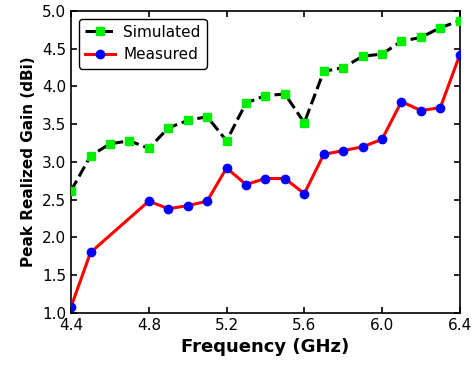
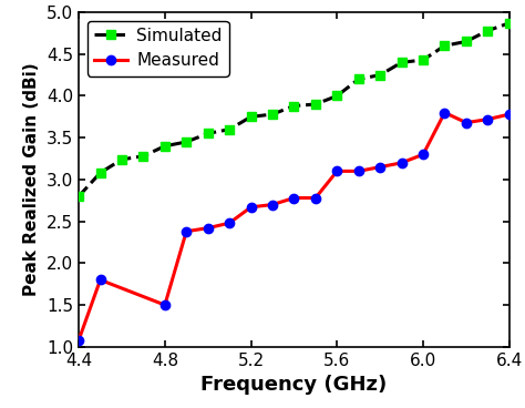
Simulated/4.4: 2.62 -> 2.80
Simulated/4.8: 3.18 -> 3.40
Measured/4.8: 2.48 -> 1.50
Simulated/5.2: 3.28 -> 3.75
Measured/5.2: 2.92 -> 2.67
Simulated/5.6: 3.52 -> 4.00
Measured/5.6: 2.58 -> 3.10
Measured/6.4: 4.42 -> 3.78
